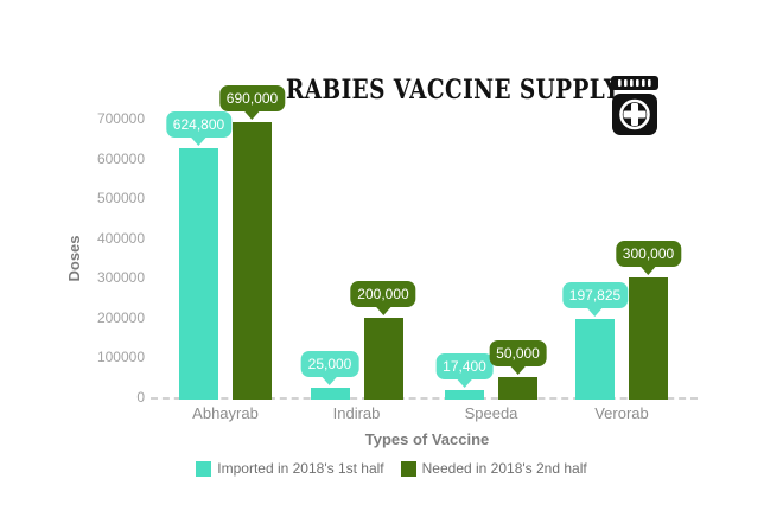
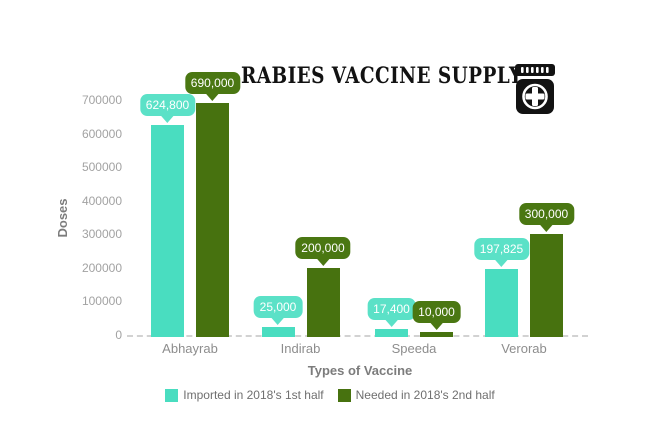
Needed in 2018's 2nd half/Speeda: 50,000 -> 10,000
